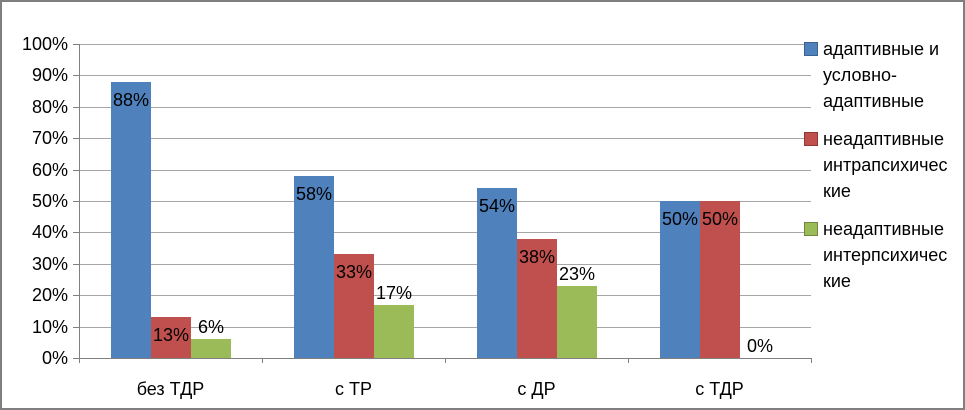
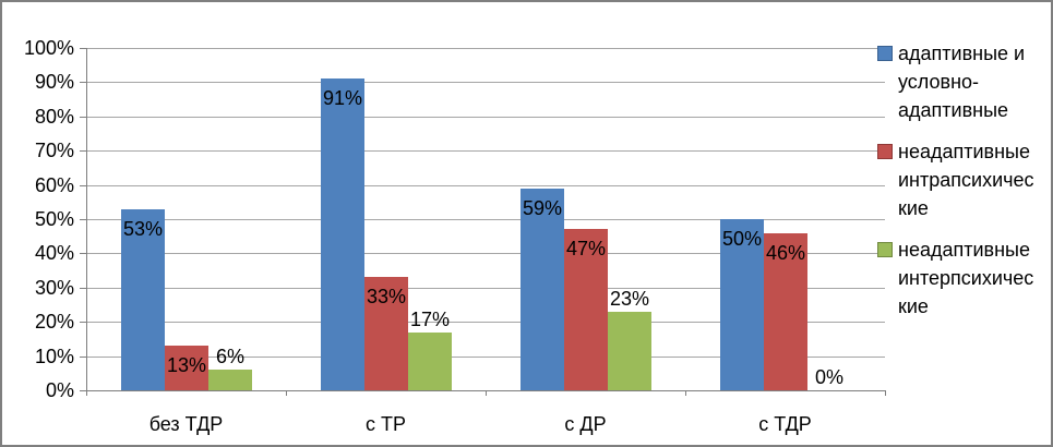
адаптивные и условно-адаптивные/без ТДР: 88% -> 53%
адаптивные и условно-адаптивные/с ТР: 58% -> 91%
адаптивные и условно-адаптивные/с ДР: 54% -> 59%
неадаптивные интрапсихические/с ДР: 38% -> 47%
неадаптивные интрапсихические/с ТДР: 50% -> 46%
